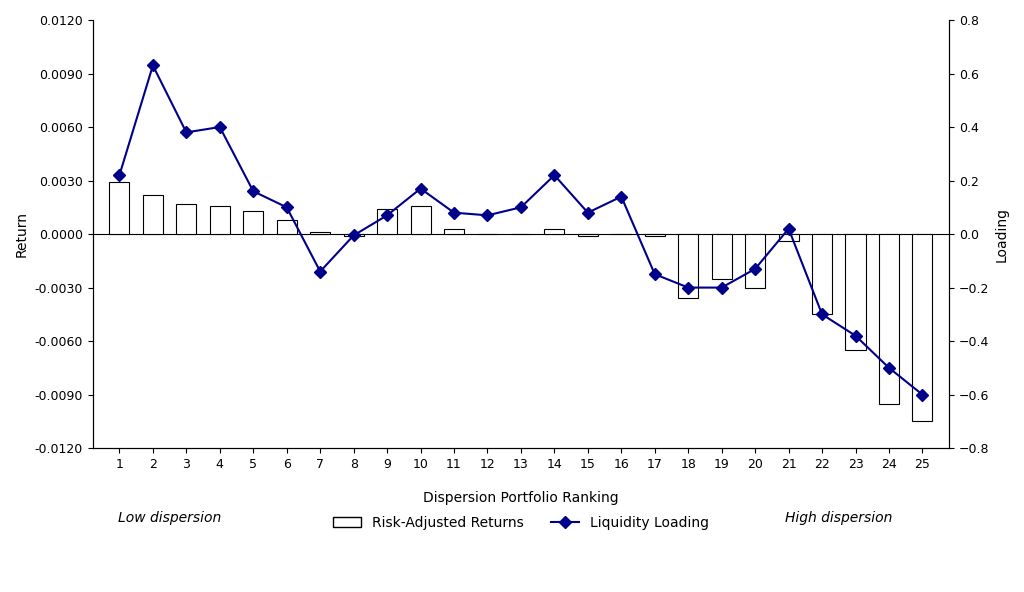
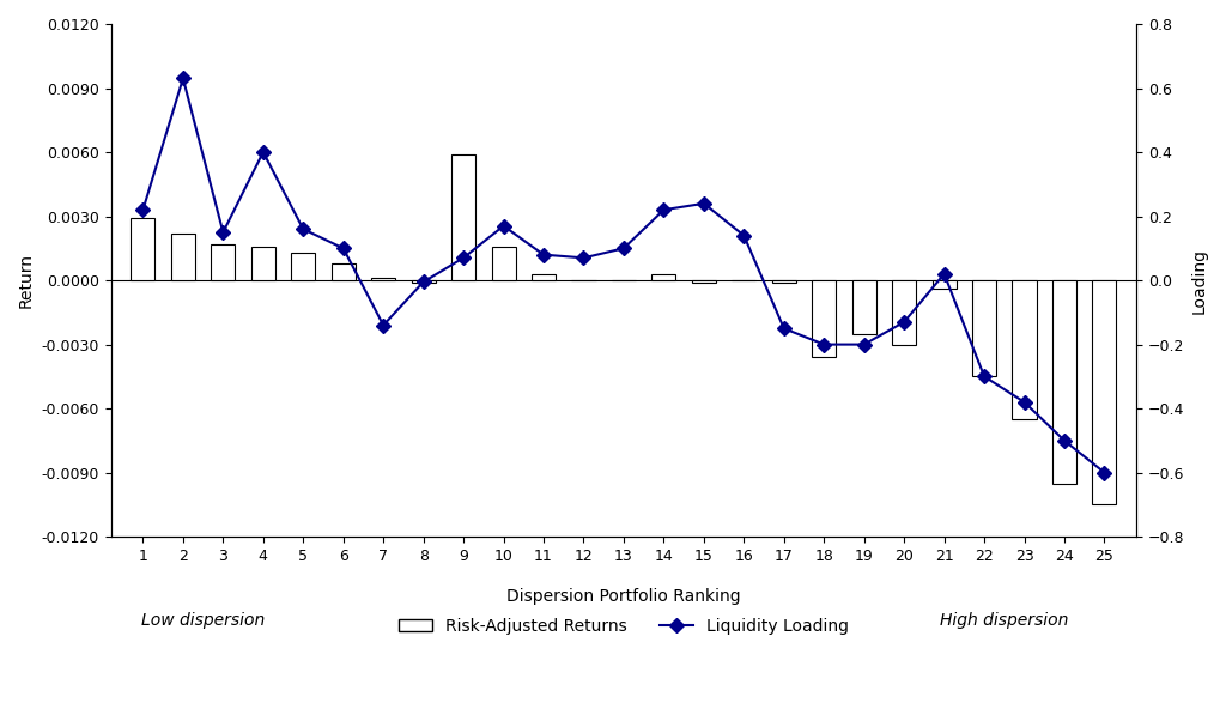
Liquidity Loading/3: 0.380 -> 0.150
Risk-Adjusted Returns/9: 0.0014 -> 0.0059
Liquidity Loading/15: 0.080 -> 0.240
